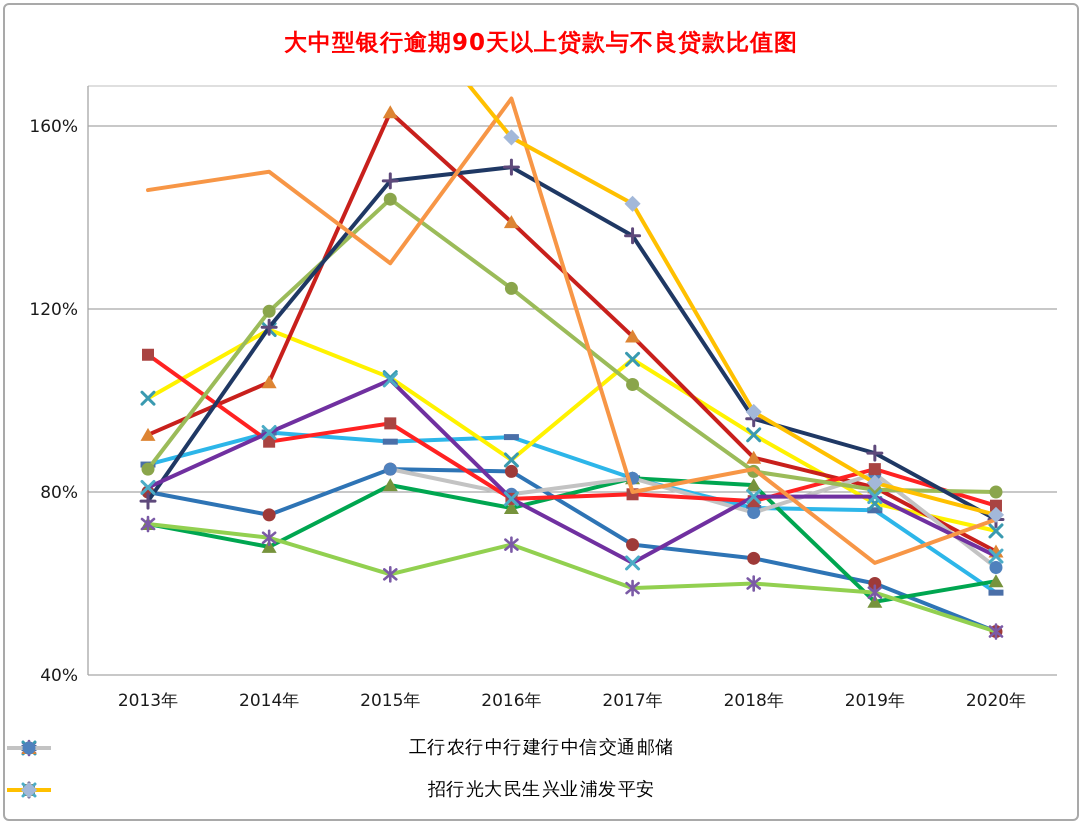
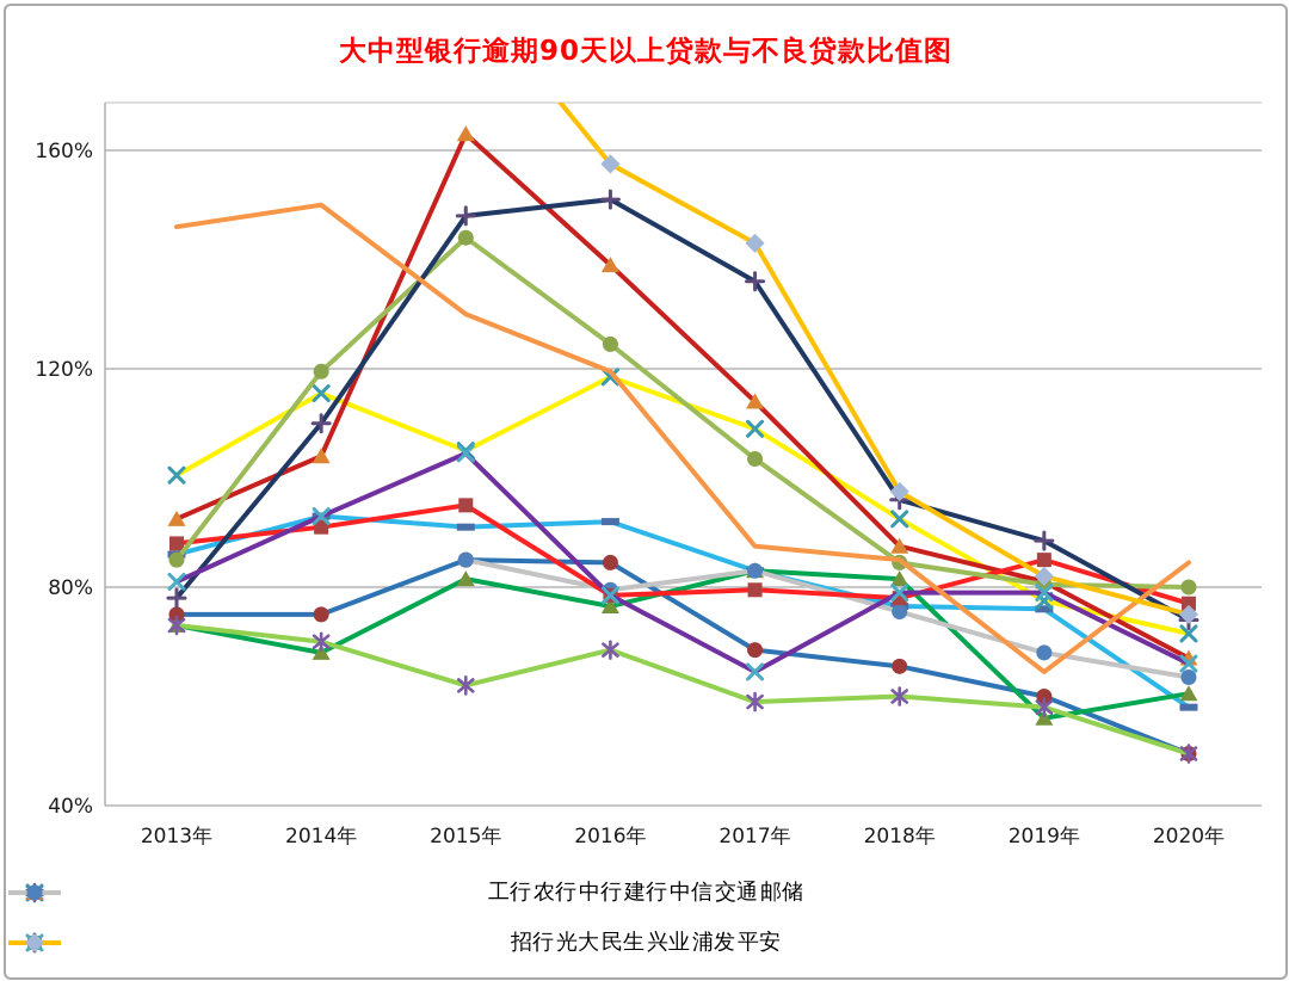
农行/2013年: 80% -> 75%
招行/2013年: 110% -> 88%
民生/2014年: 116% -> 110%
中信/2016年: 87% -> 118%
浦发/2016年: 166% -> 120%
浦发/2017年: 80% -> 88%
邮储/2019年: 84% -> 68%
浦发/2020年: 74% -> 84%
